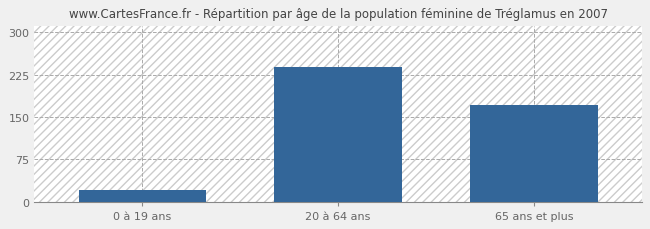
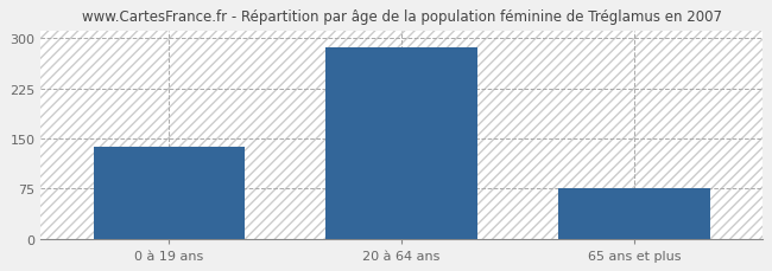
0 à 19 ans: 20 -> 137
20 à 64 ans: 238 -> 287
65 ans et plus: 172 -> 76
